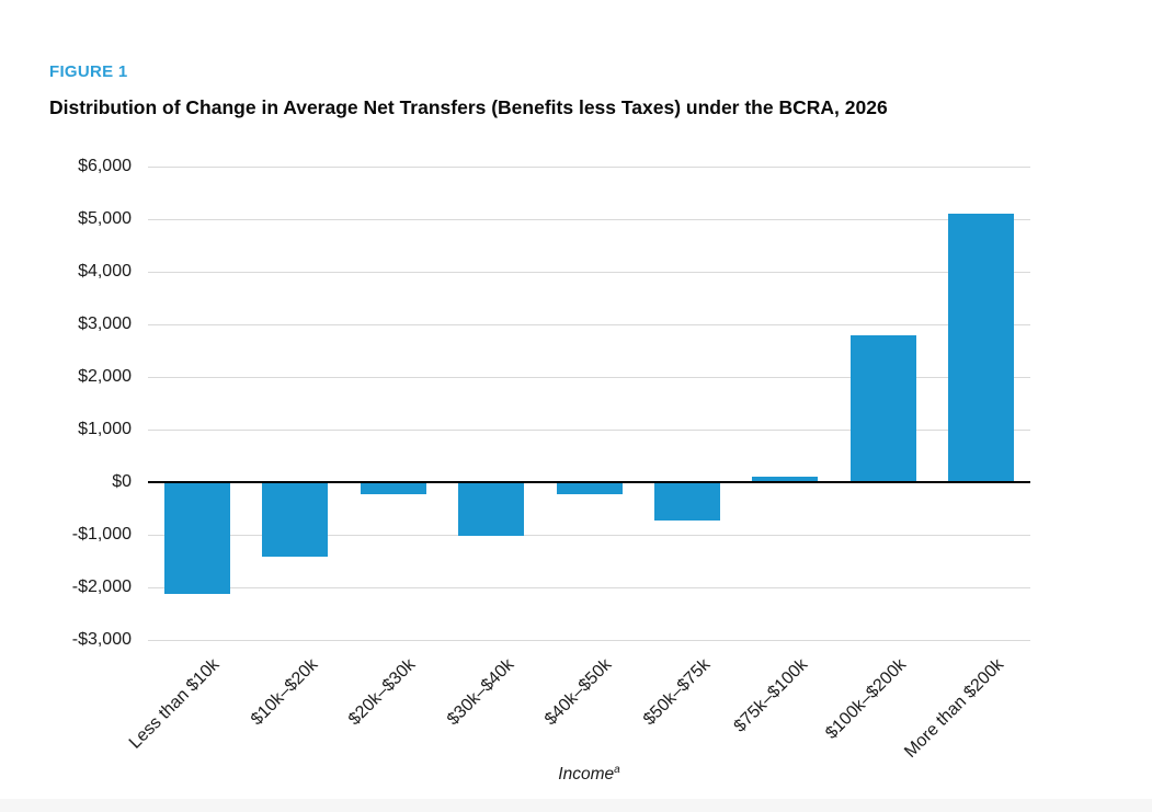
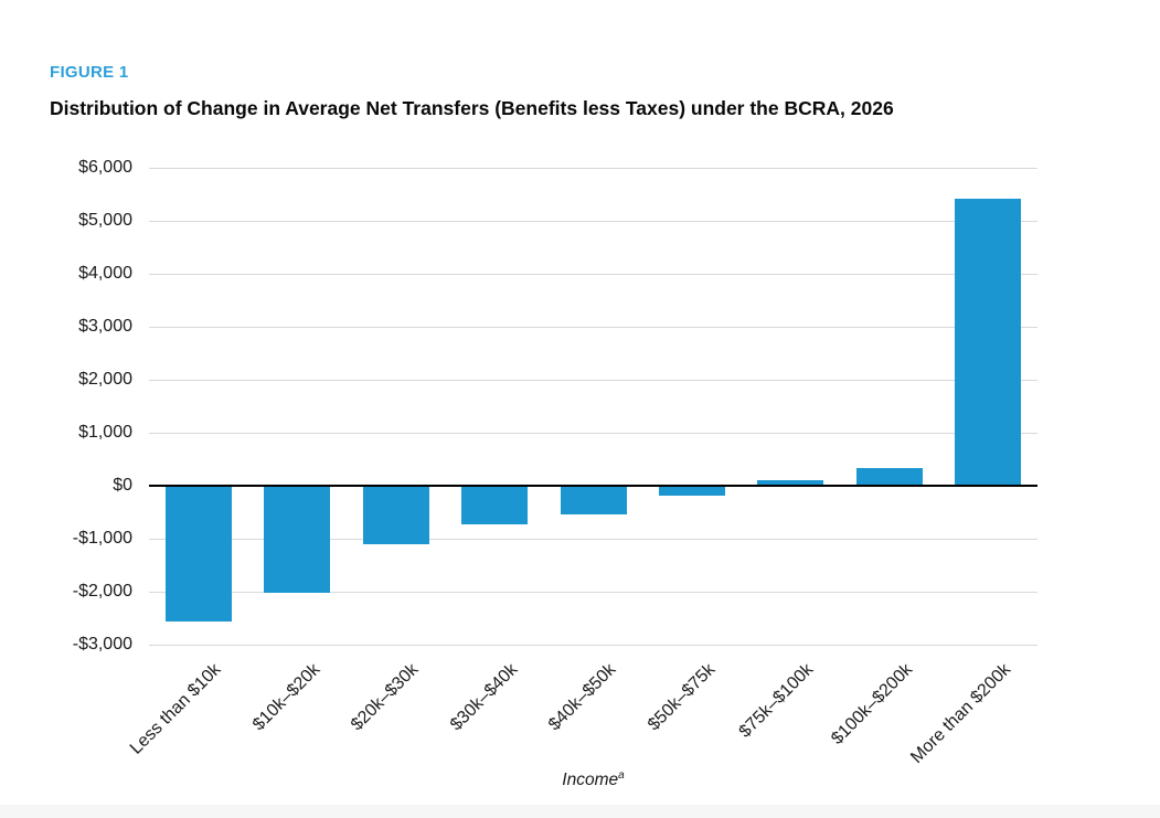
Less than $10k: -$2100 -> -$2600
$10k–$20k: -$1400 -> -$2000
$20k–$30k: -$200 -> -$1100
$30k–$40k: -$1000 -> -$700
$40k–$50k: -$200 -> -$500
$50k–$75k: -$700 -> -$200
$100k–$200k: $2800 -> $300
More than $200k: $5100 -> $5400
